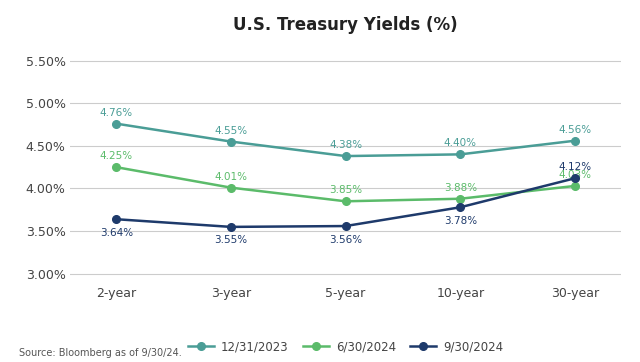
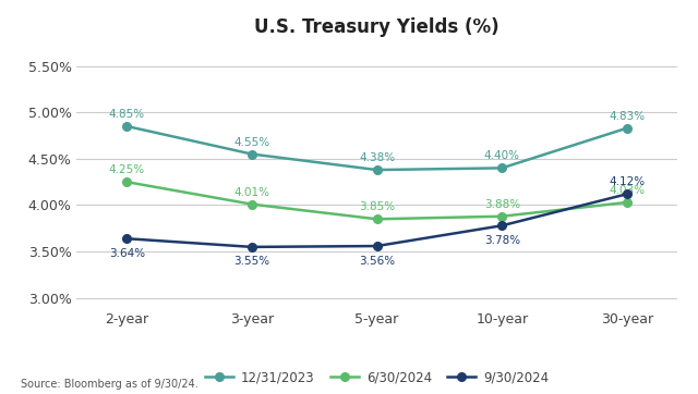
12/31/2023/2-year: 4.76% -> 4.85%
12/31/2023/30-year: 4.56% -> 4.83%
